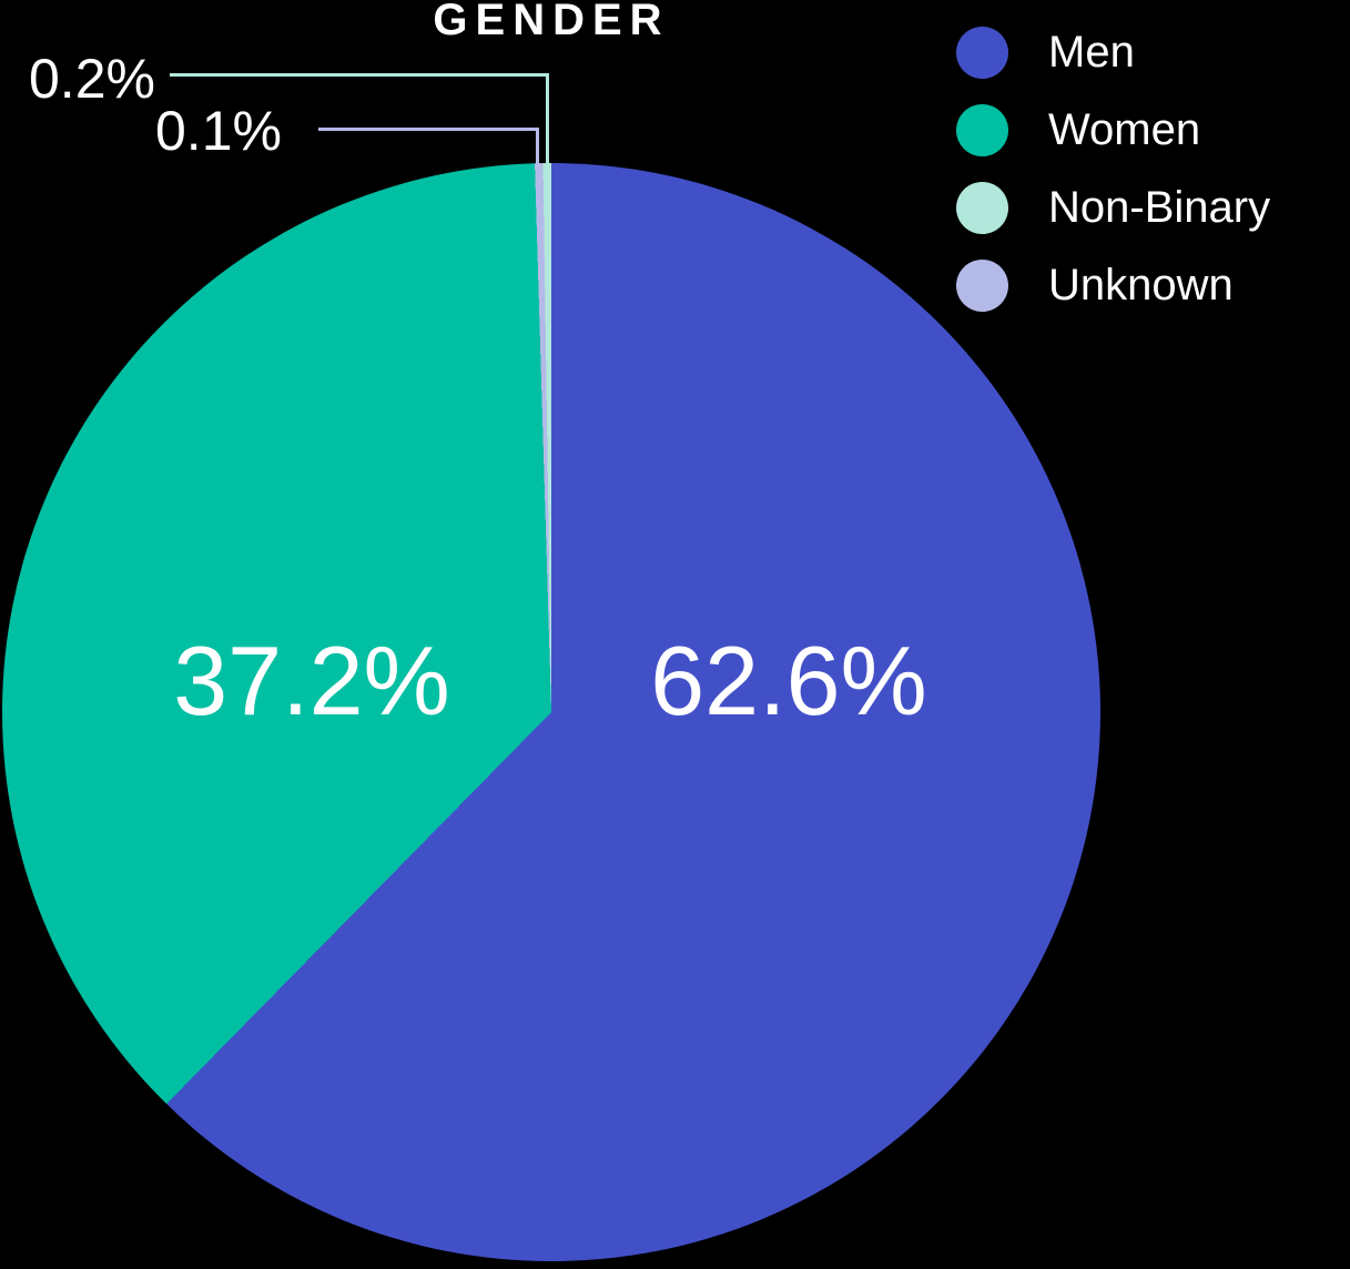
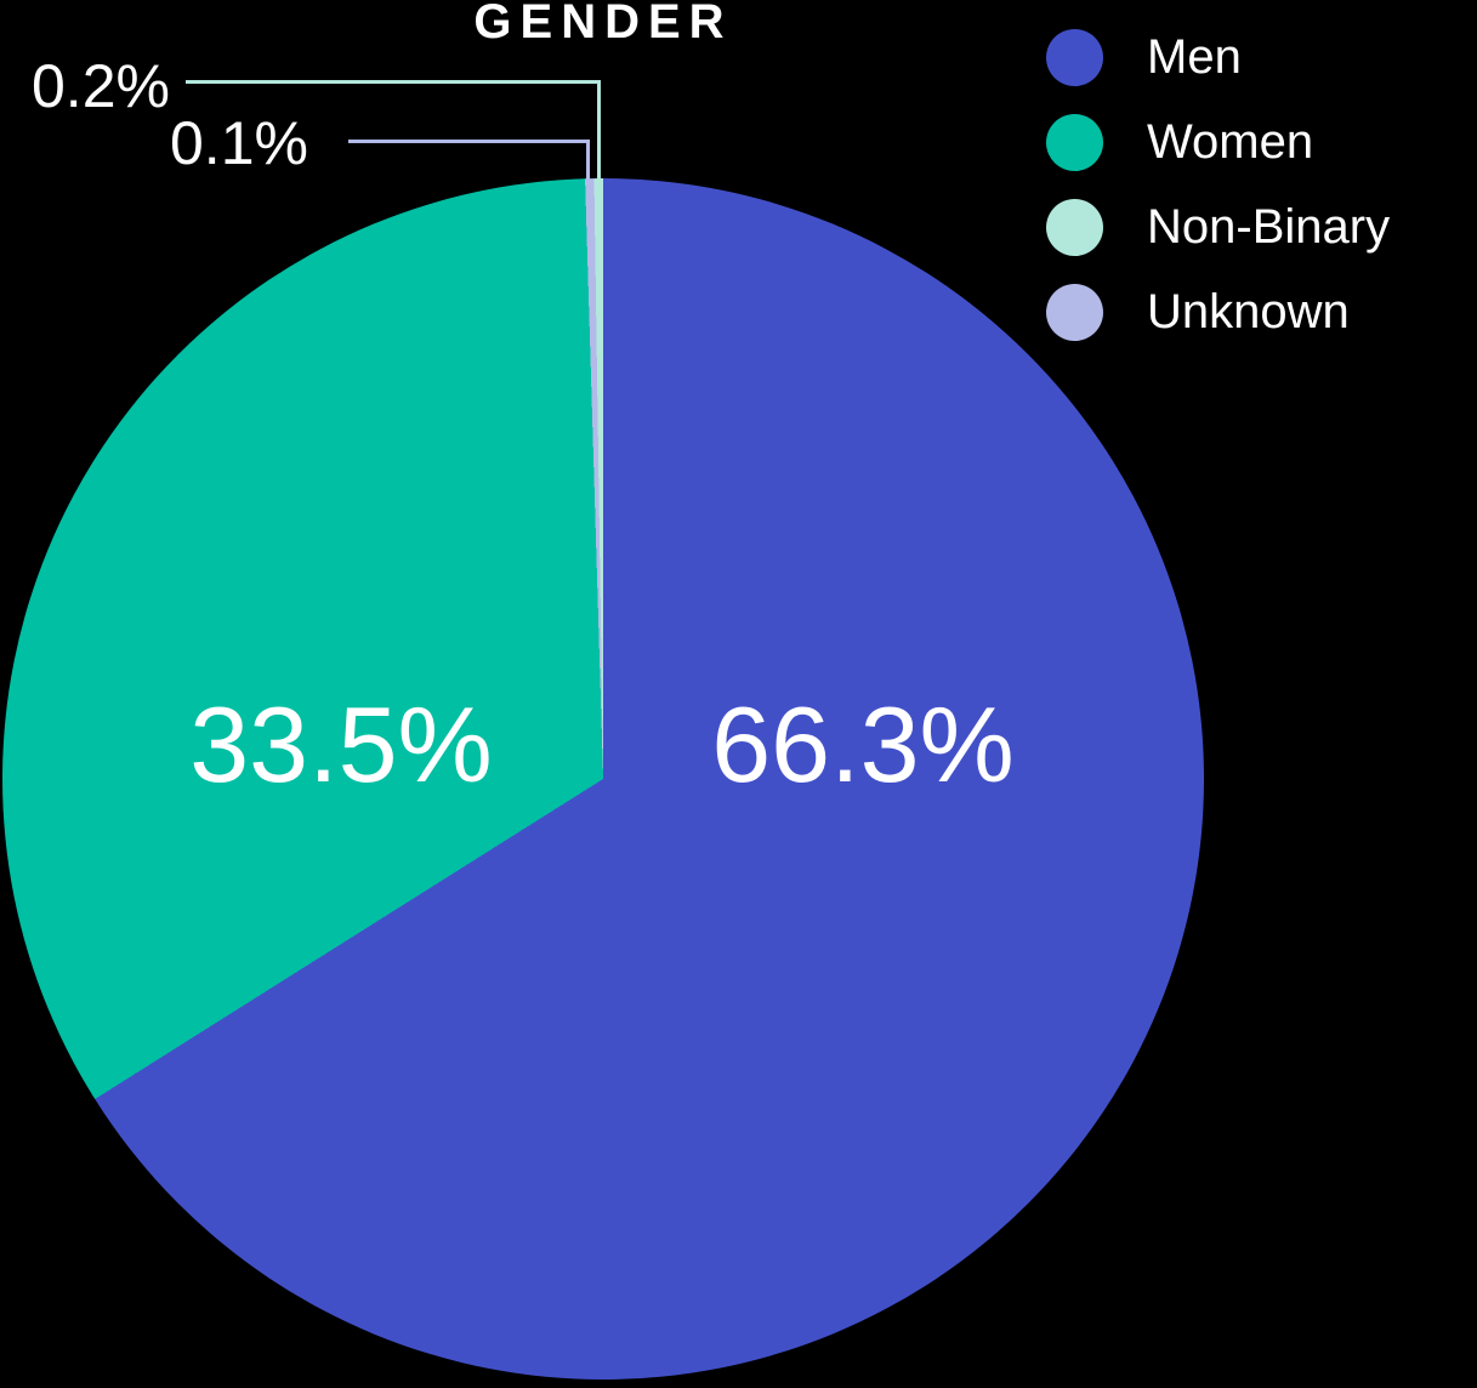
Men: 62.6% -> 66.3%
Women: 37.2% -> 33.5%
